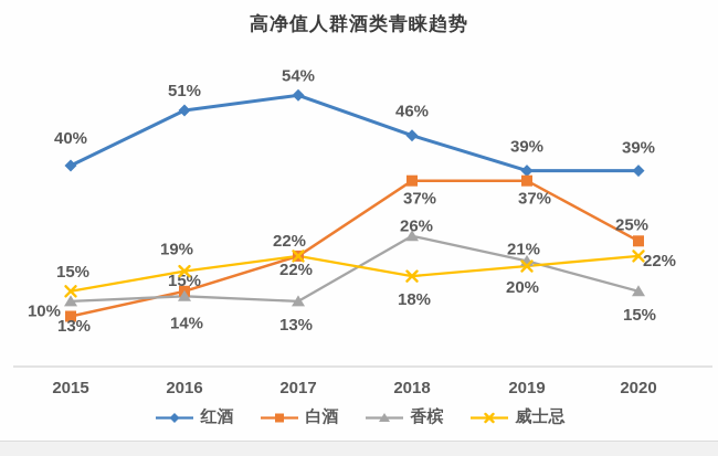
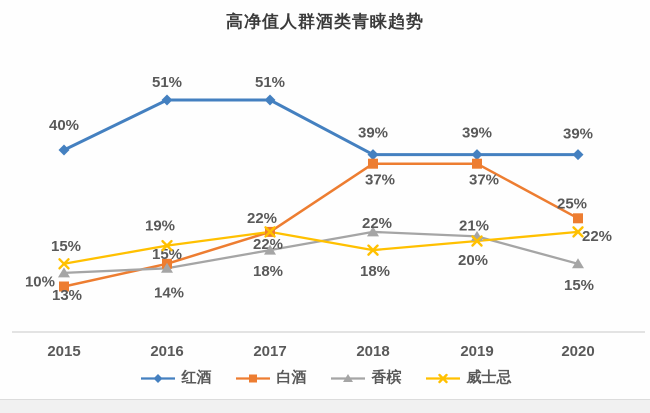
红酒/2017: 54% -> 51%
香槟/2017: 13% -> 18%
红酒/2018: 46% -> 39%
香槟/2018: 26% -> 22%
